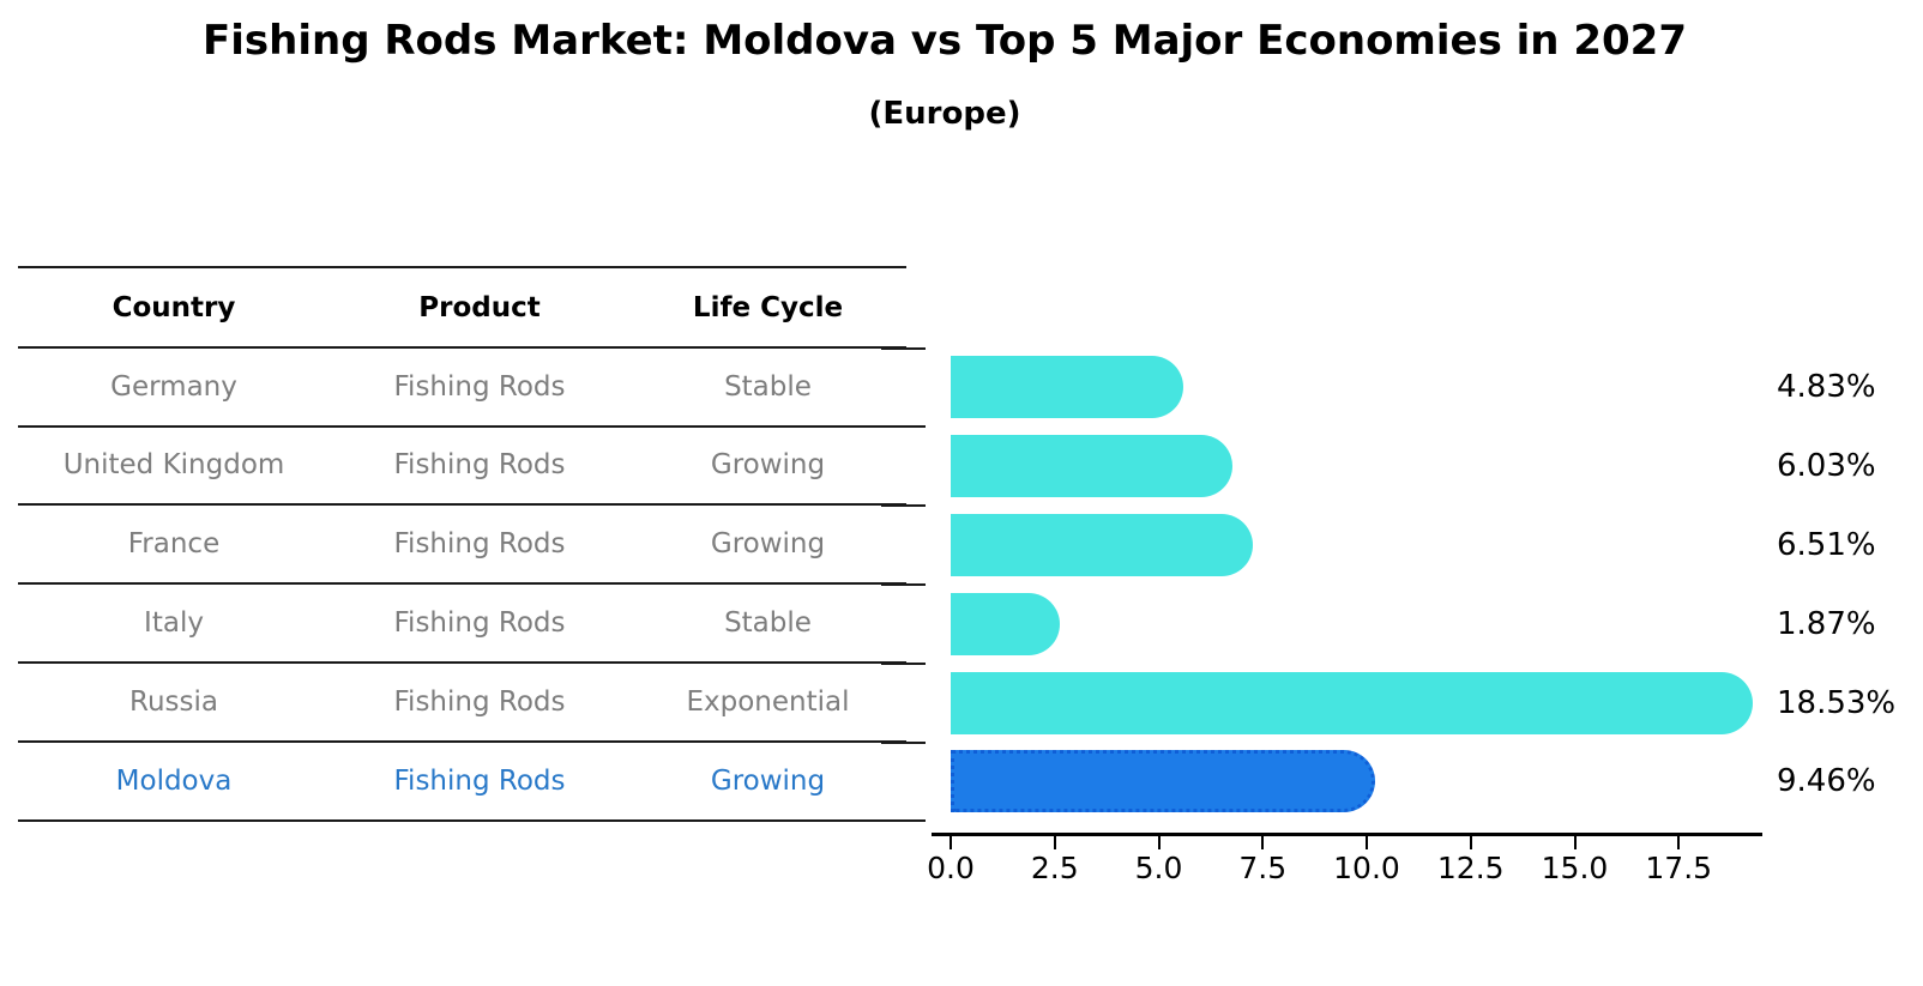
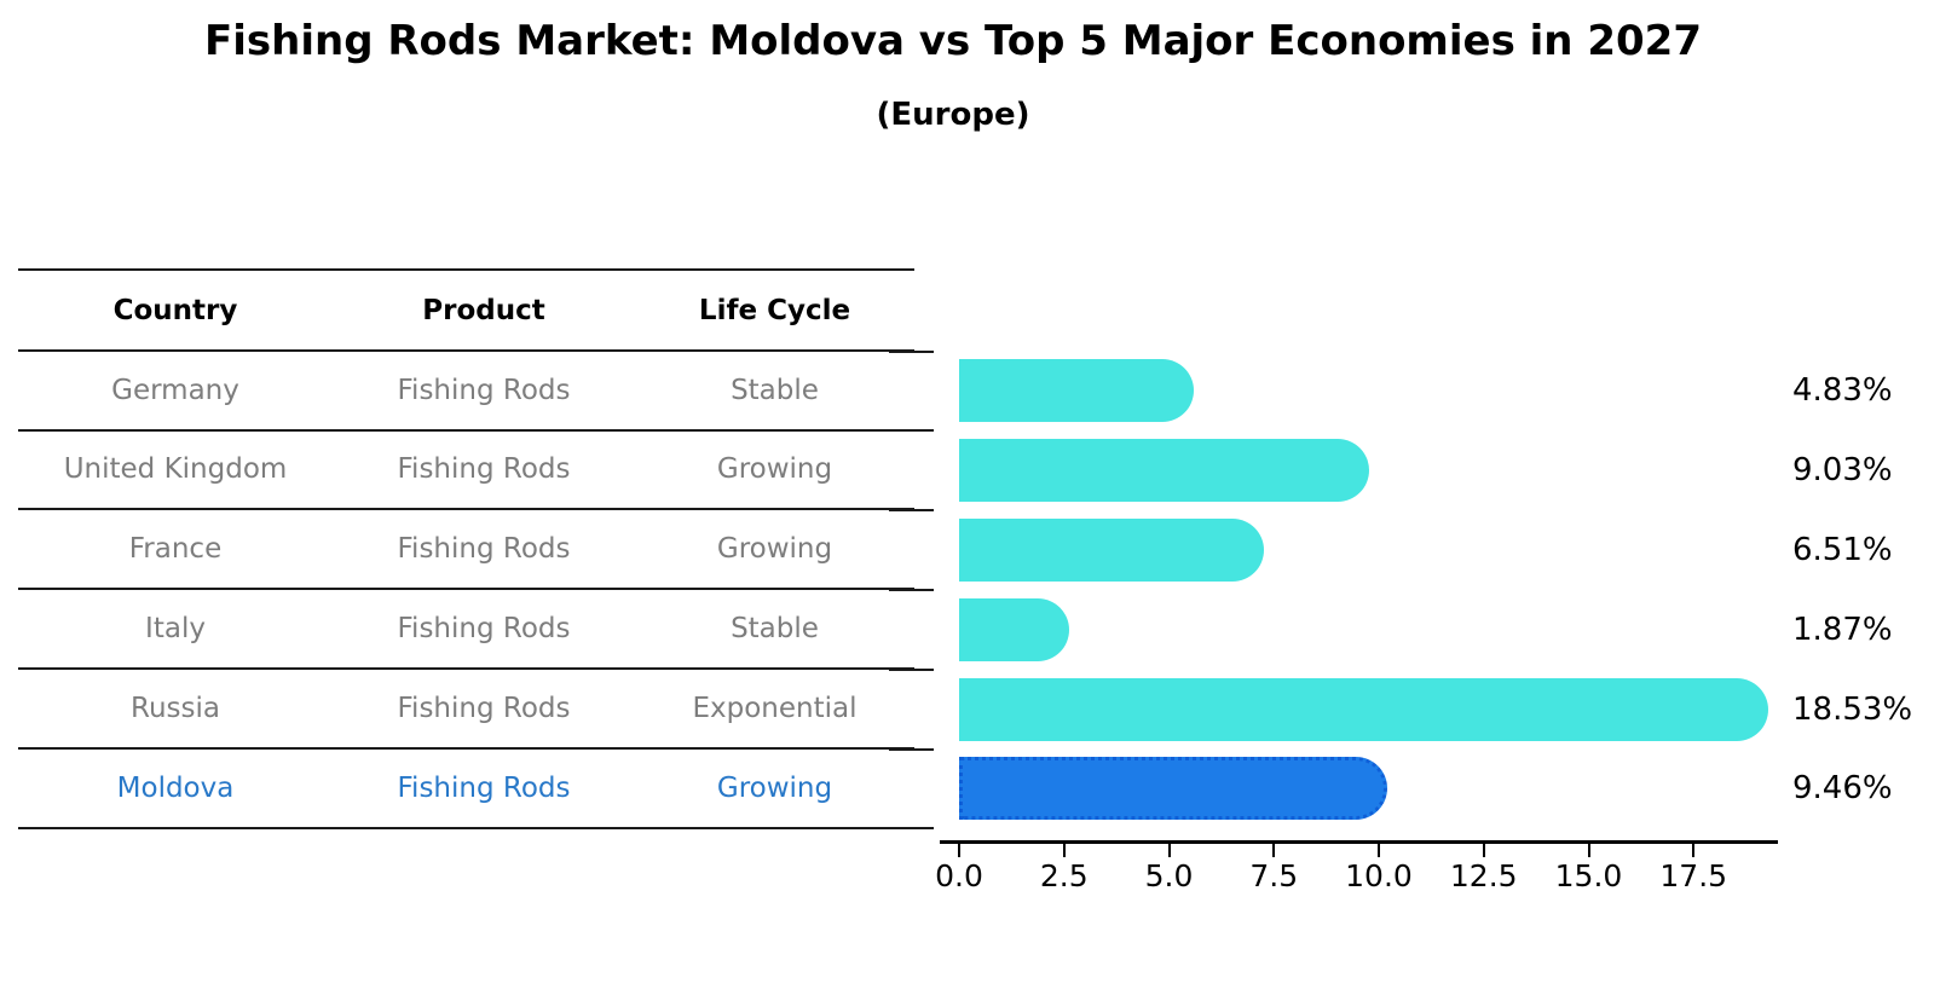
United Kingdom: 6.03% -> 9.03%
